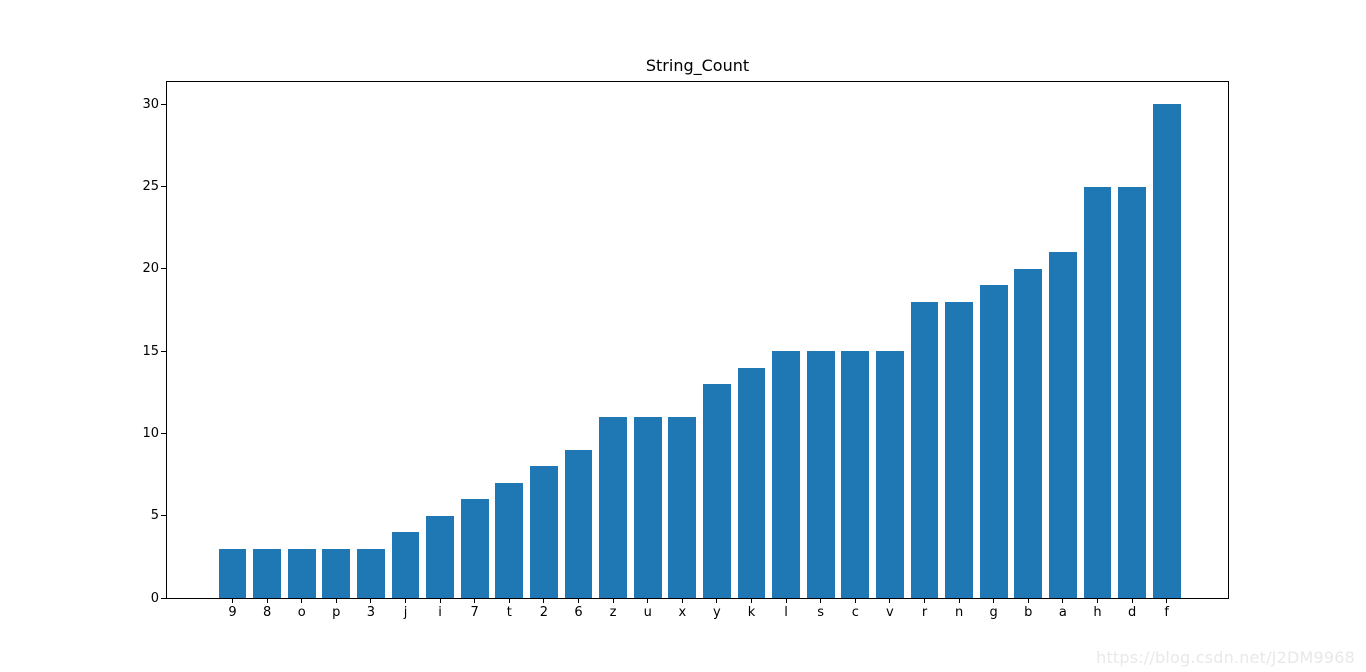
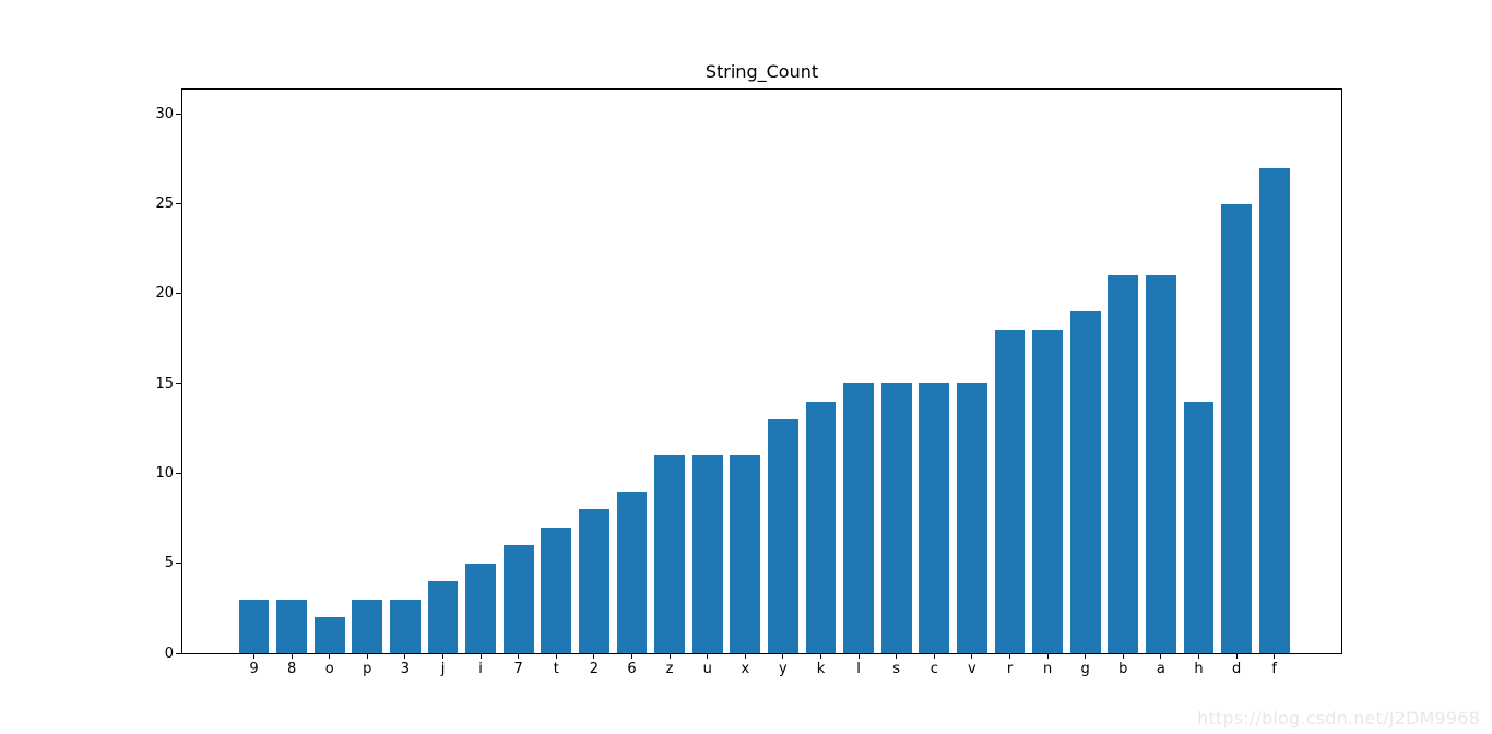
o: 3 -> 2
b: 20 -> 21
h: 25 -> 14
f: 30 -> 27
